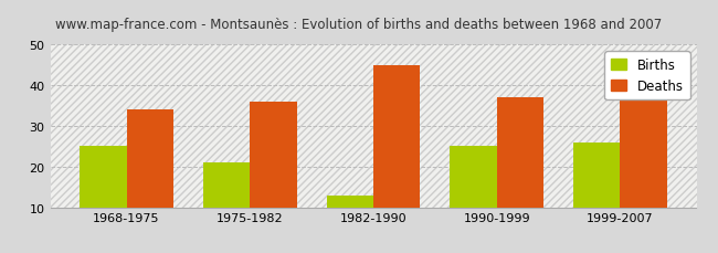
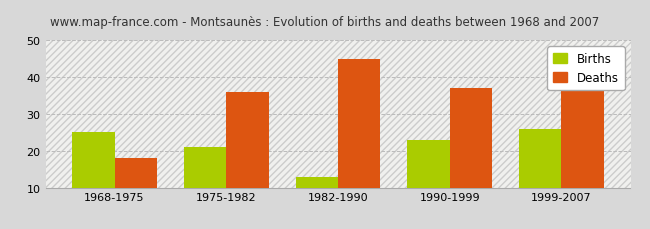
Deaths/1968-1975: 34 -> 18
Births/1990-1999: 25 -> 23
